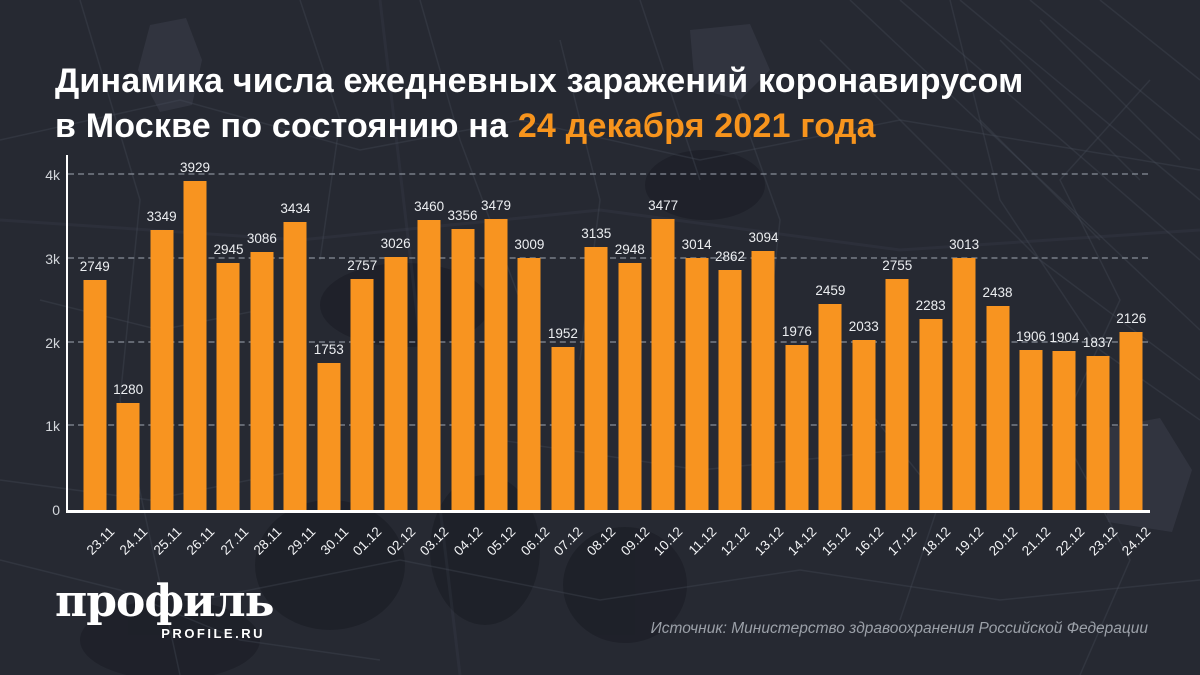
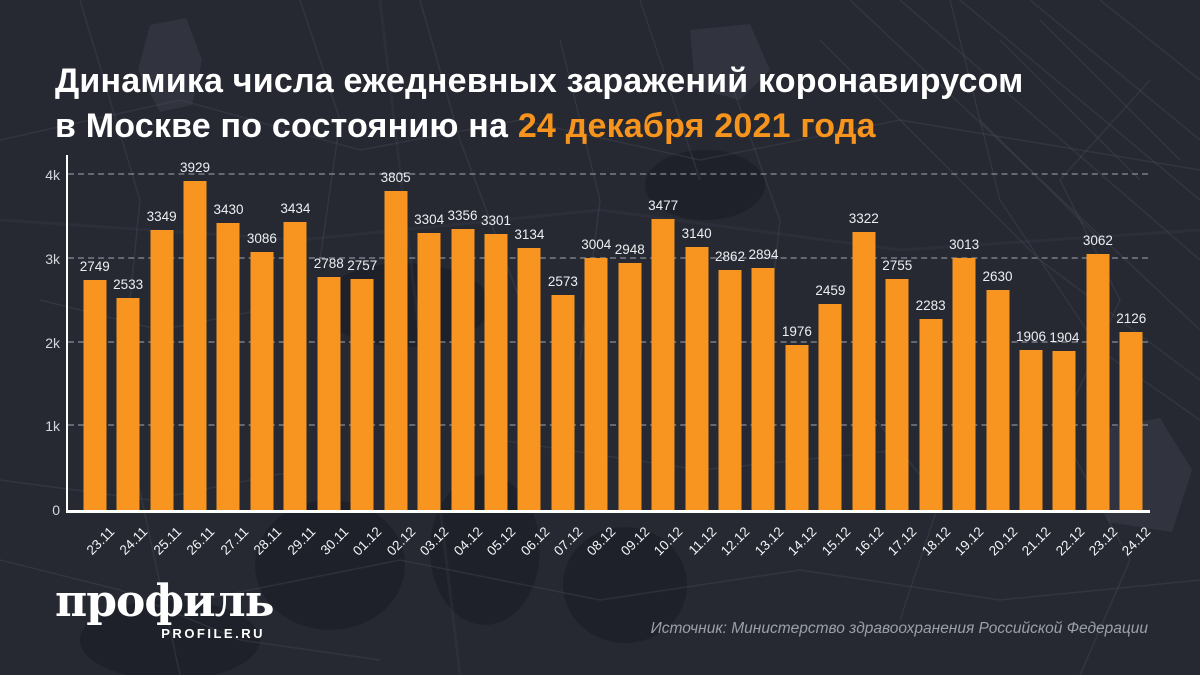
24.11: 1280 -> 2533
27.11: 2945 -> 3430
30.11: 1753 -> 2788
02.12: 3026 -> 3805
03.12: 3460 -> 3304
05.12: 3479 -> 3301
06.12: 3009 -> 3134
07.12: 1952 -> 2573
08.12: 3135 -> 3004
11.12: 3014 -> 3140
13.12: 3094 -> 2894
16.12: 2033 -> 3322
20.12: 2438 -> 2630
23.12: 1837 -> 3062
